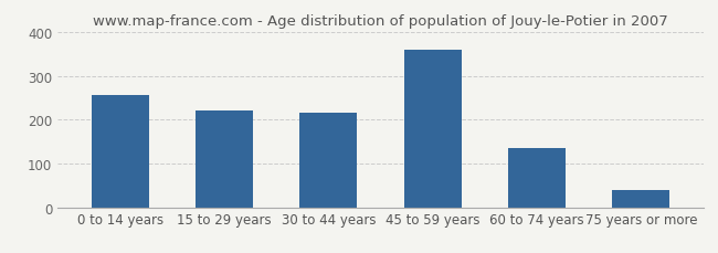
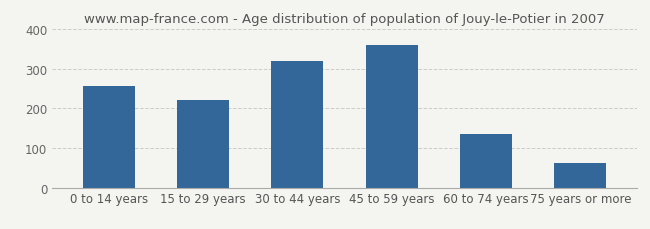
30 to 44 years: 215 -> 318
75 years or more: 40 -> 62
